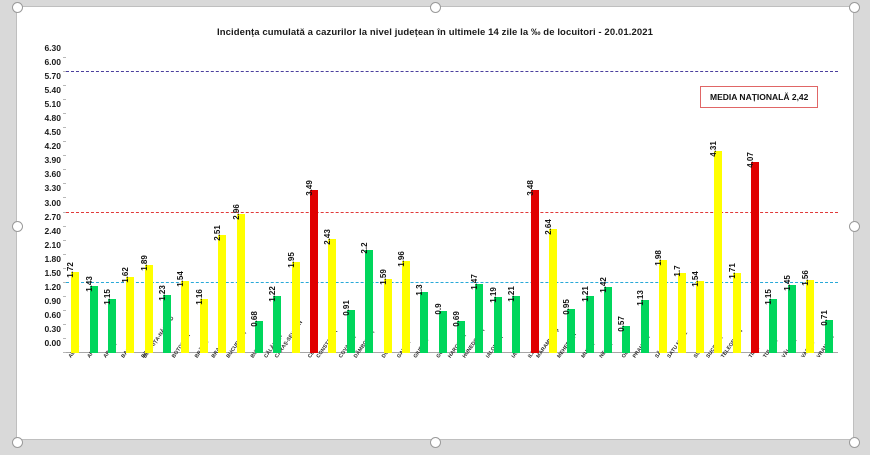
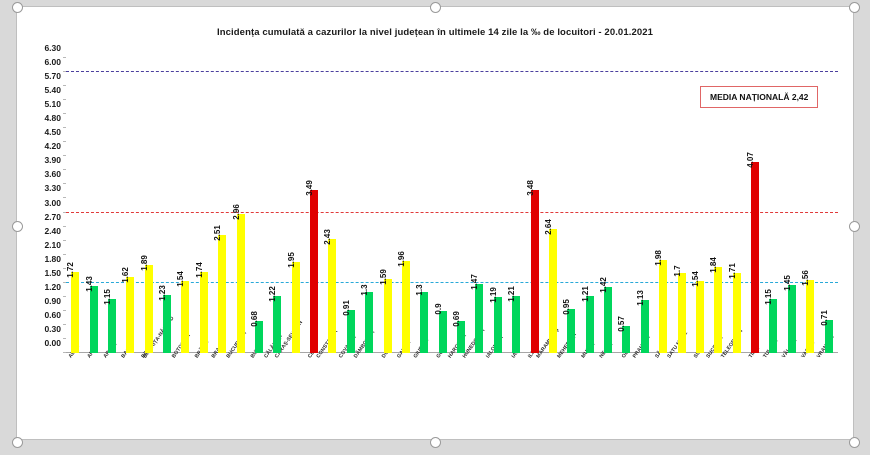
BRĂILA: 1.16 -> 1.74
DÂMBOVIȚA: 2.2 -> 1.3
SUCEAVA: 4.31 -> 1.84
